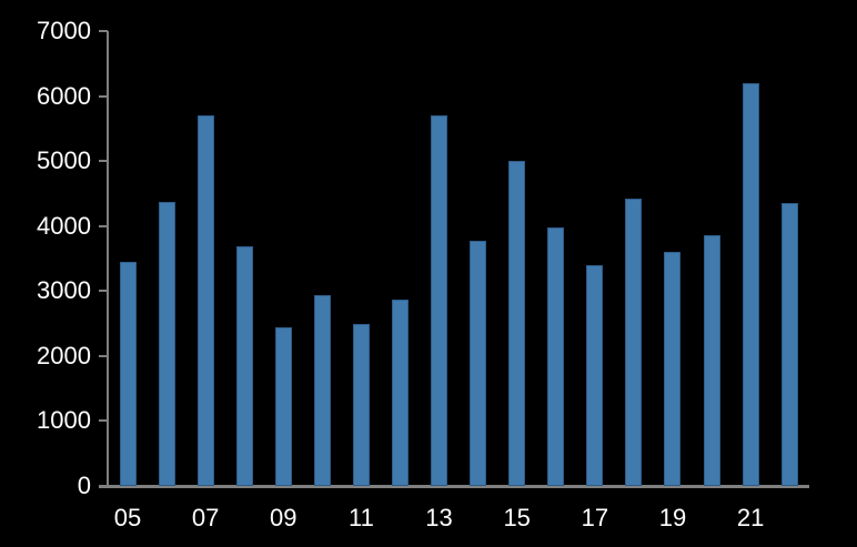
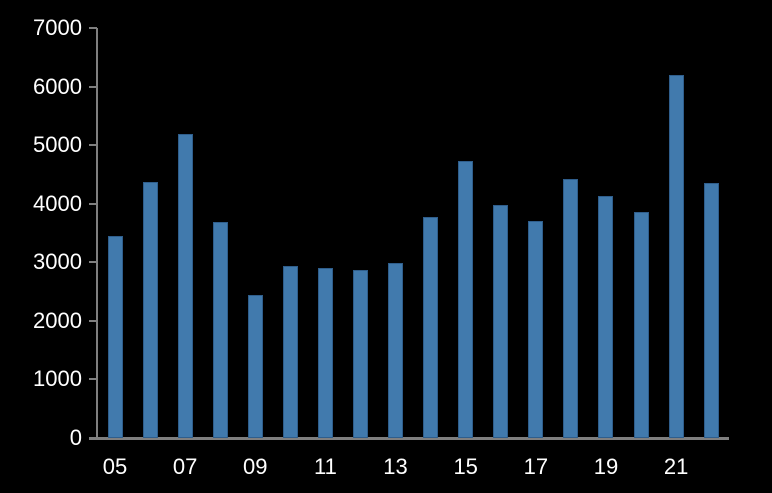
07: 5700 -> 5200
11: 2500 -> 2900
13: 5700 -> 3000
15: 5000 -> 4700
17: 3400 -> 3700
19: 3600 -> 4100
